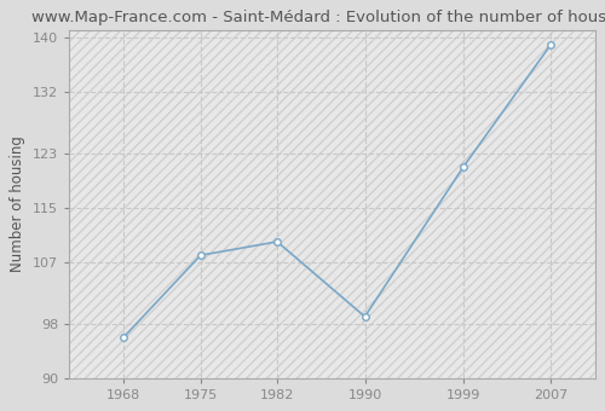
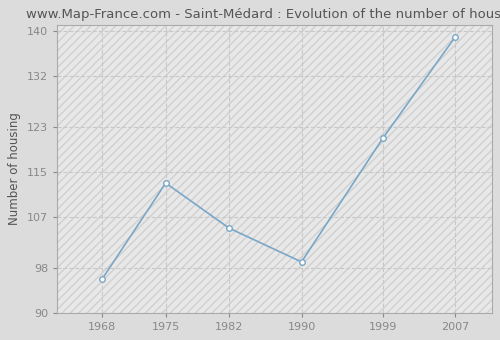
1975: 108 -> 113
1982: 110 -> 105
